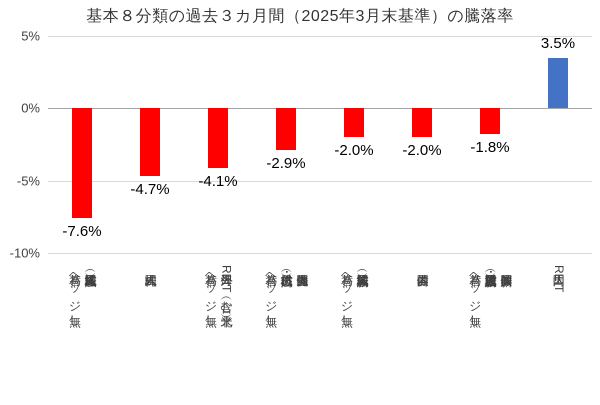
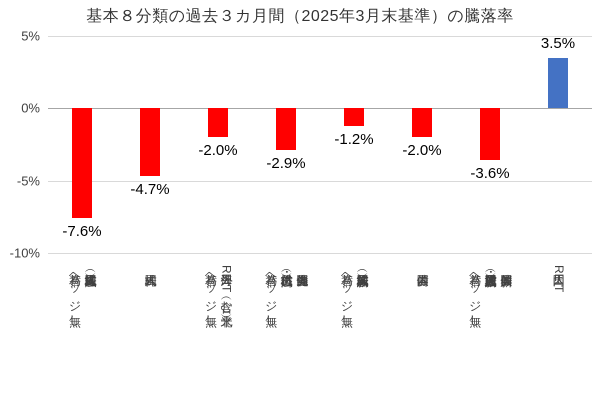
海外REIT（含む北米） 為替ヘッジ無し: -4.1% -> -2.0%
新興国株式（広域） 為替ヘッジ無し: -2.0% -> -1.2%
新興国債券 （広域・新興国通貨建） 為替ヘッジ無し: -1.8% -> -3.6%
